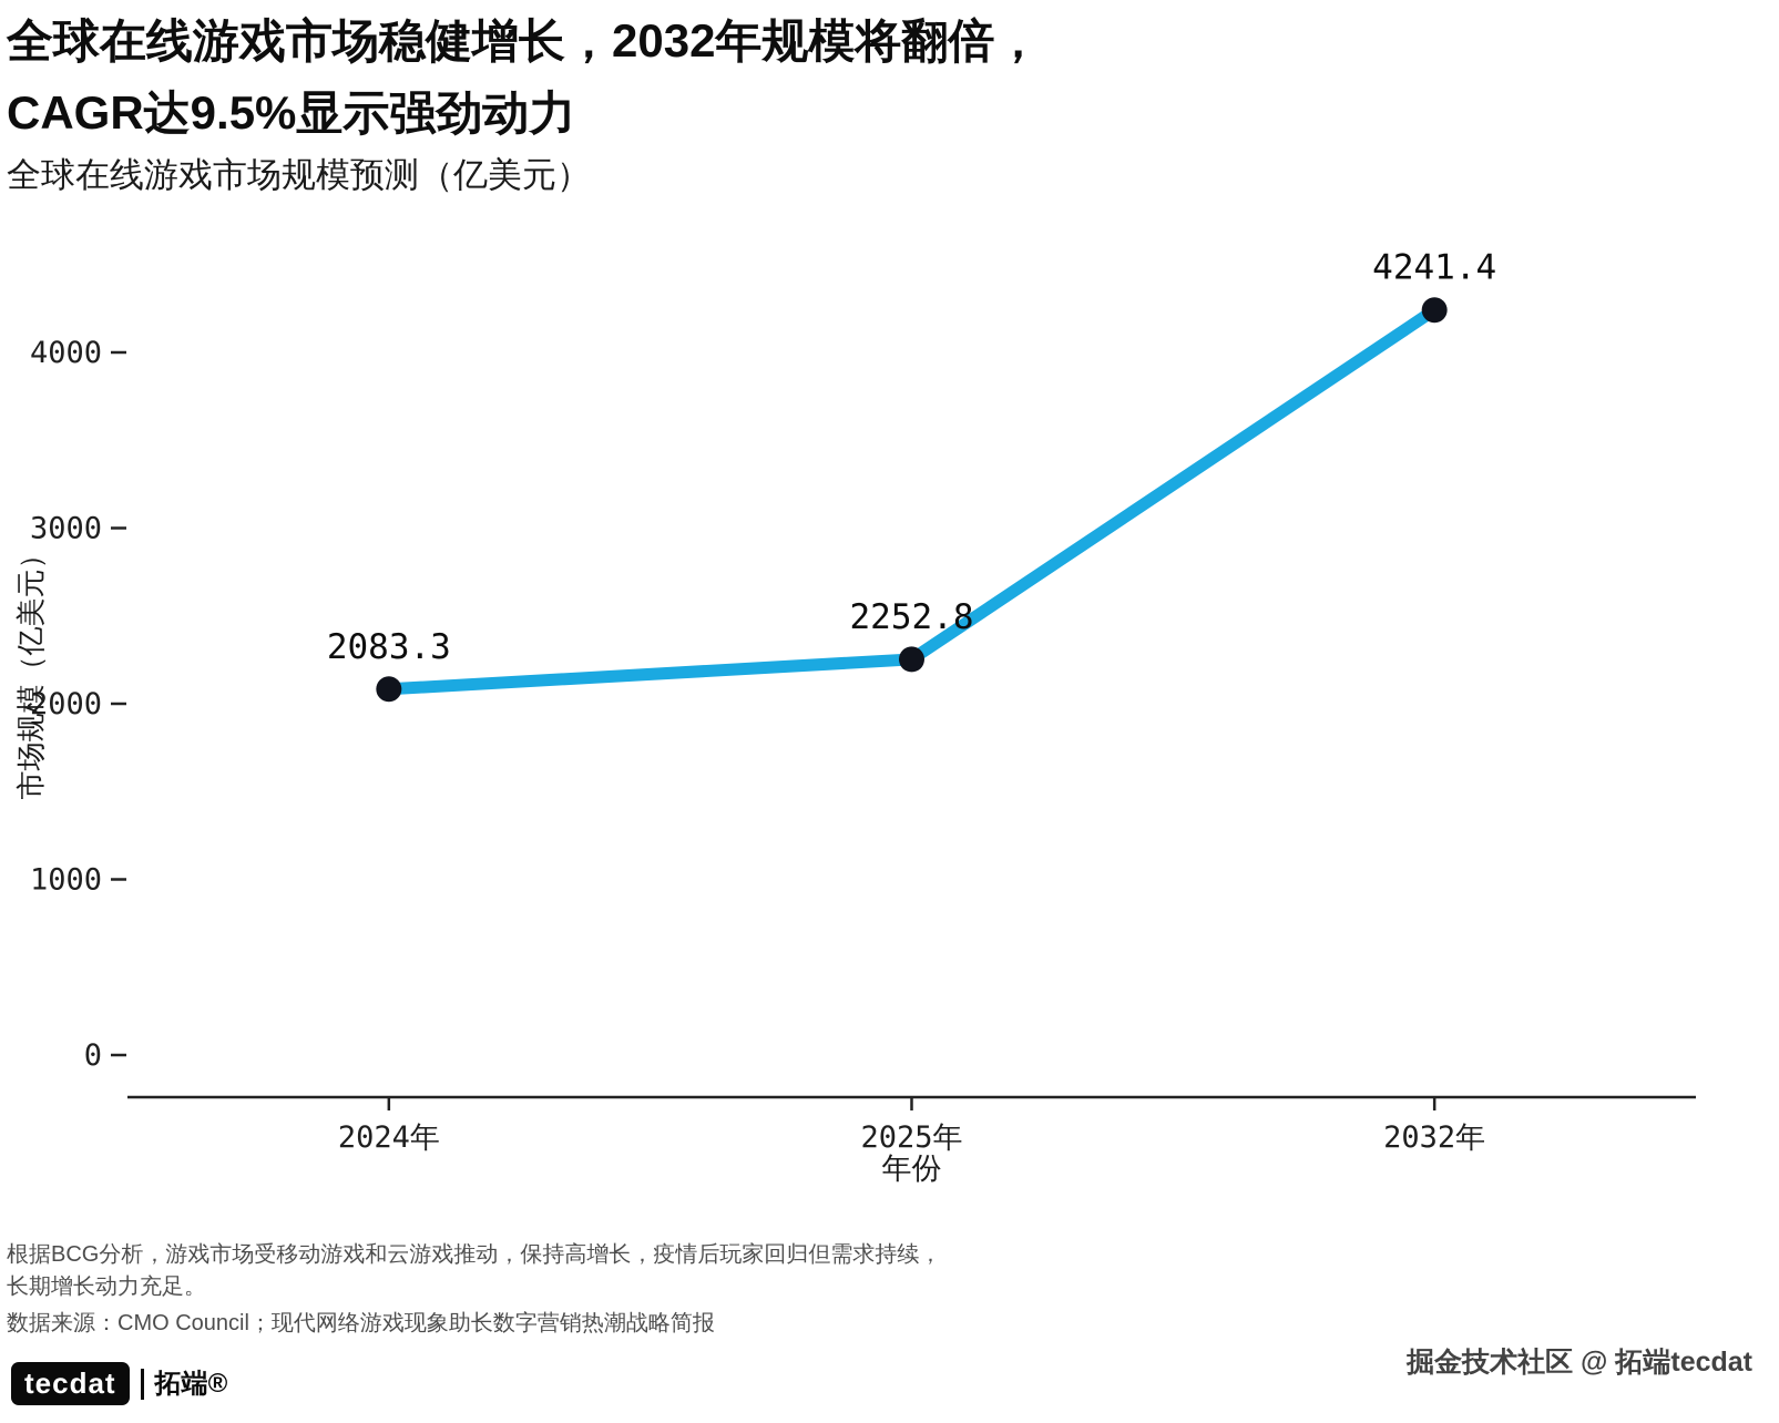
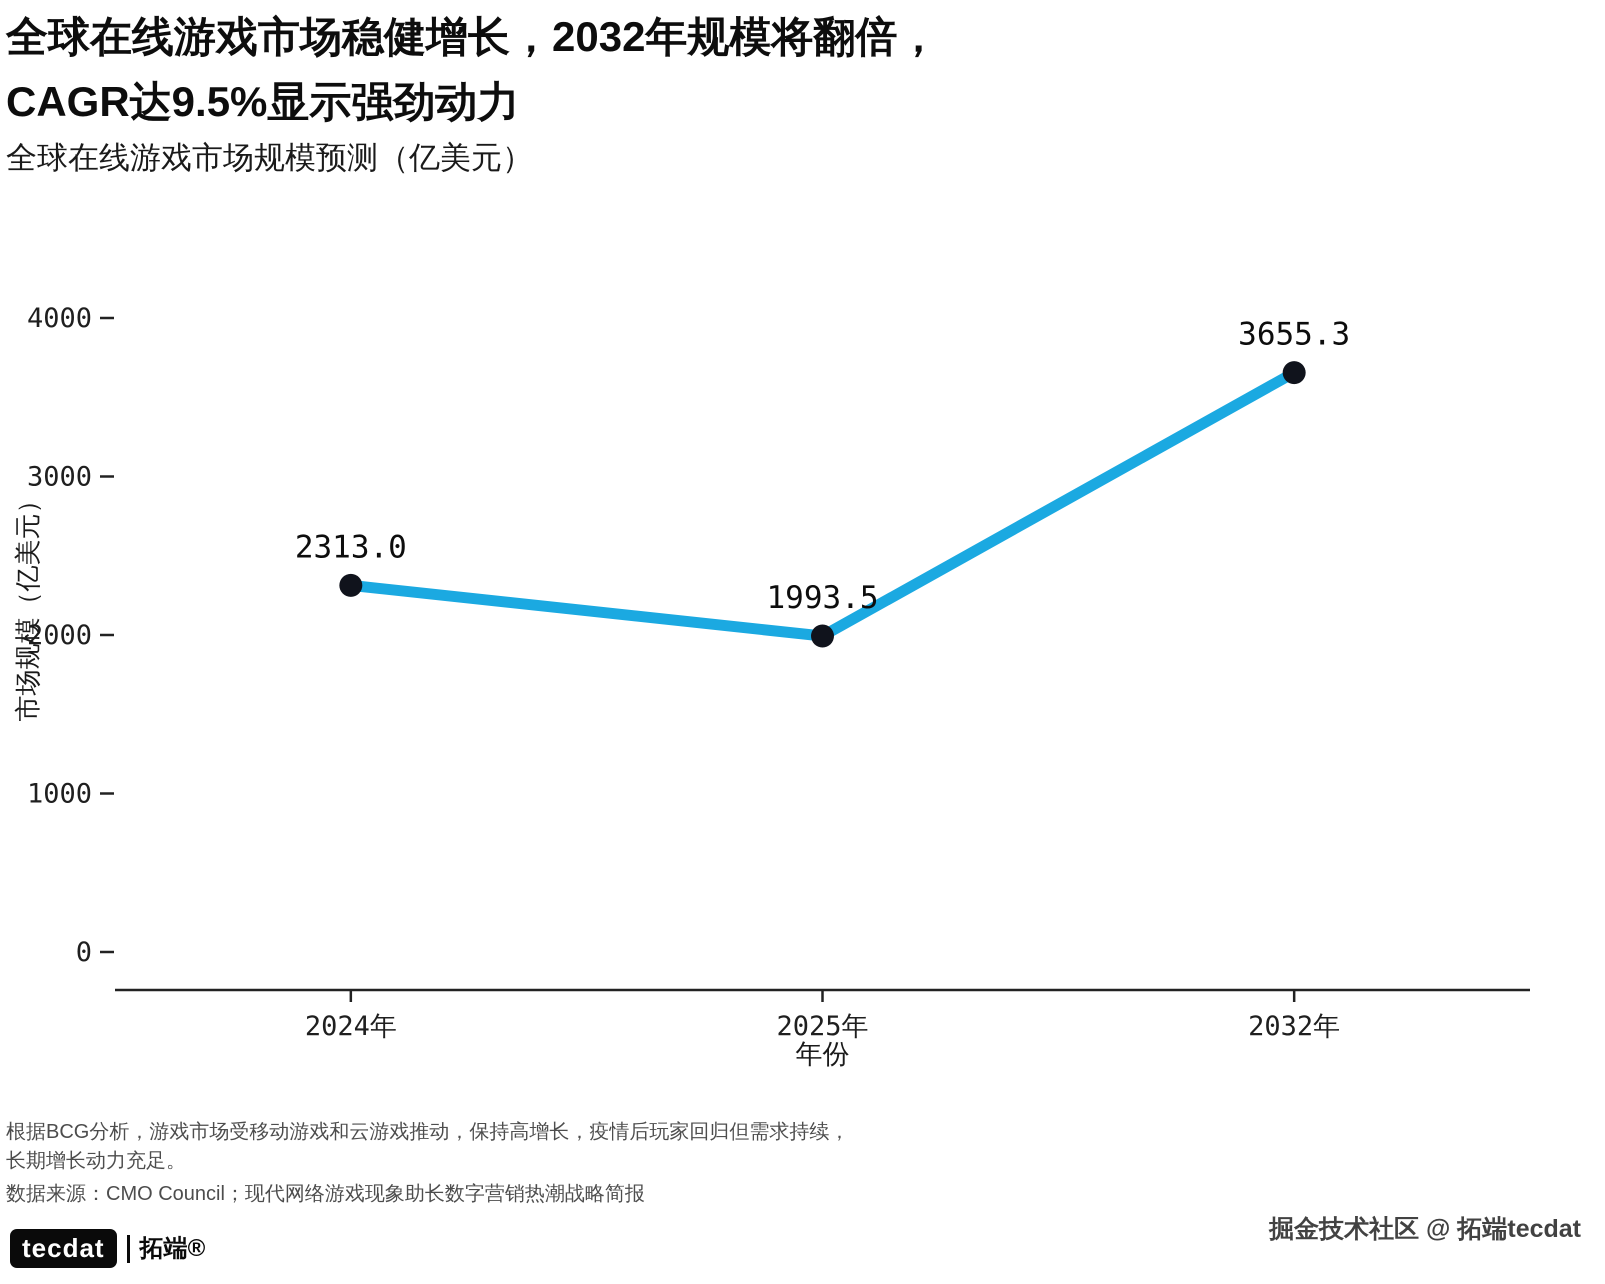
2024年: 2083.3 -> 2313.0
2025年: 2252.8 -> 1993.5
2032年: 4241.4 -> 3655.3
